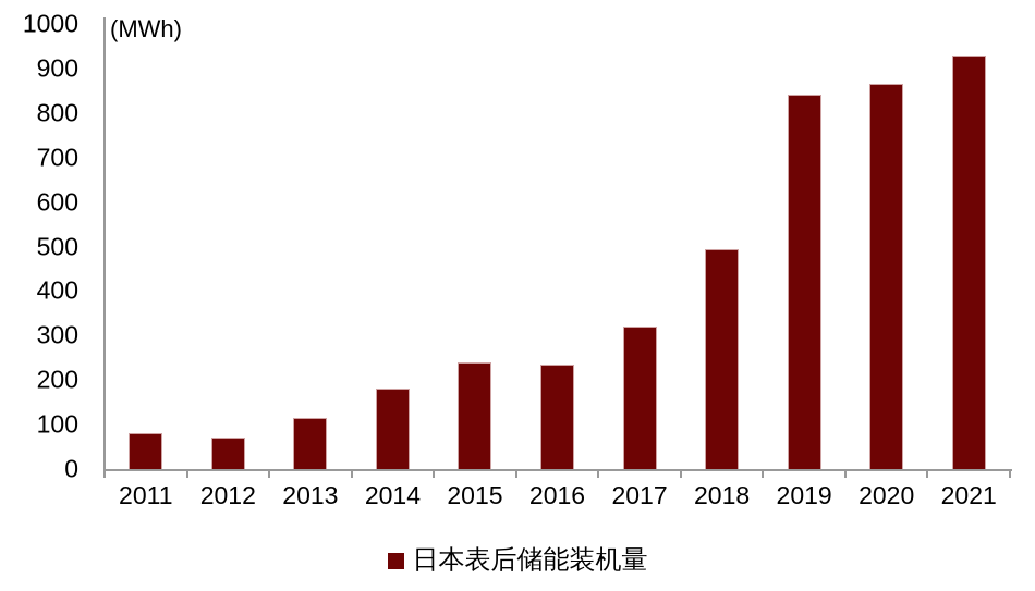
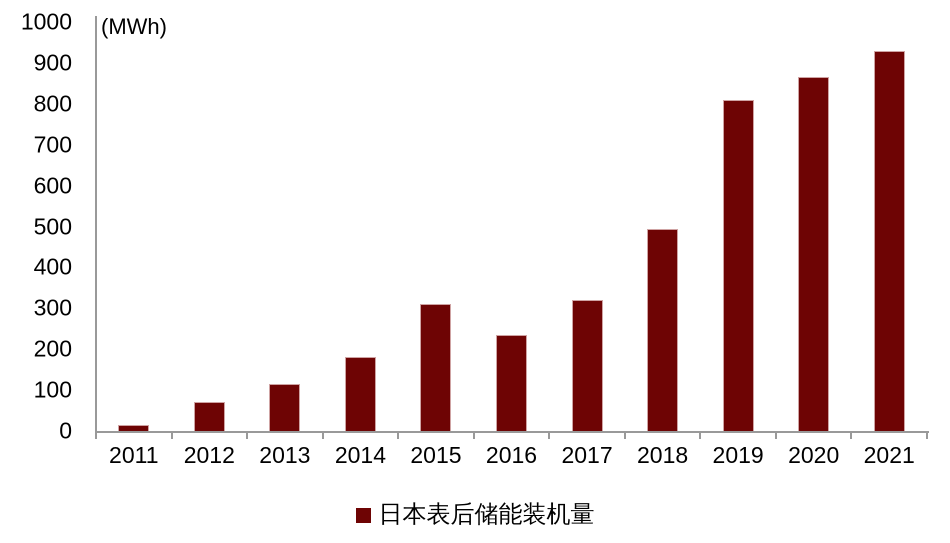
2011: 80 -> 20
2015: 240 -> 310
2019: 840 -> 810
